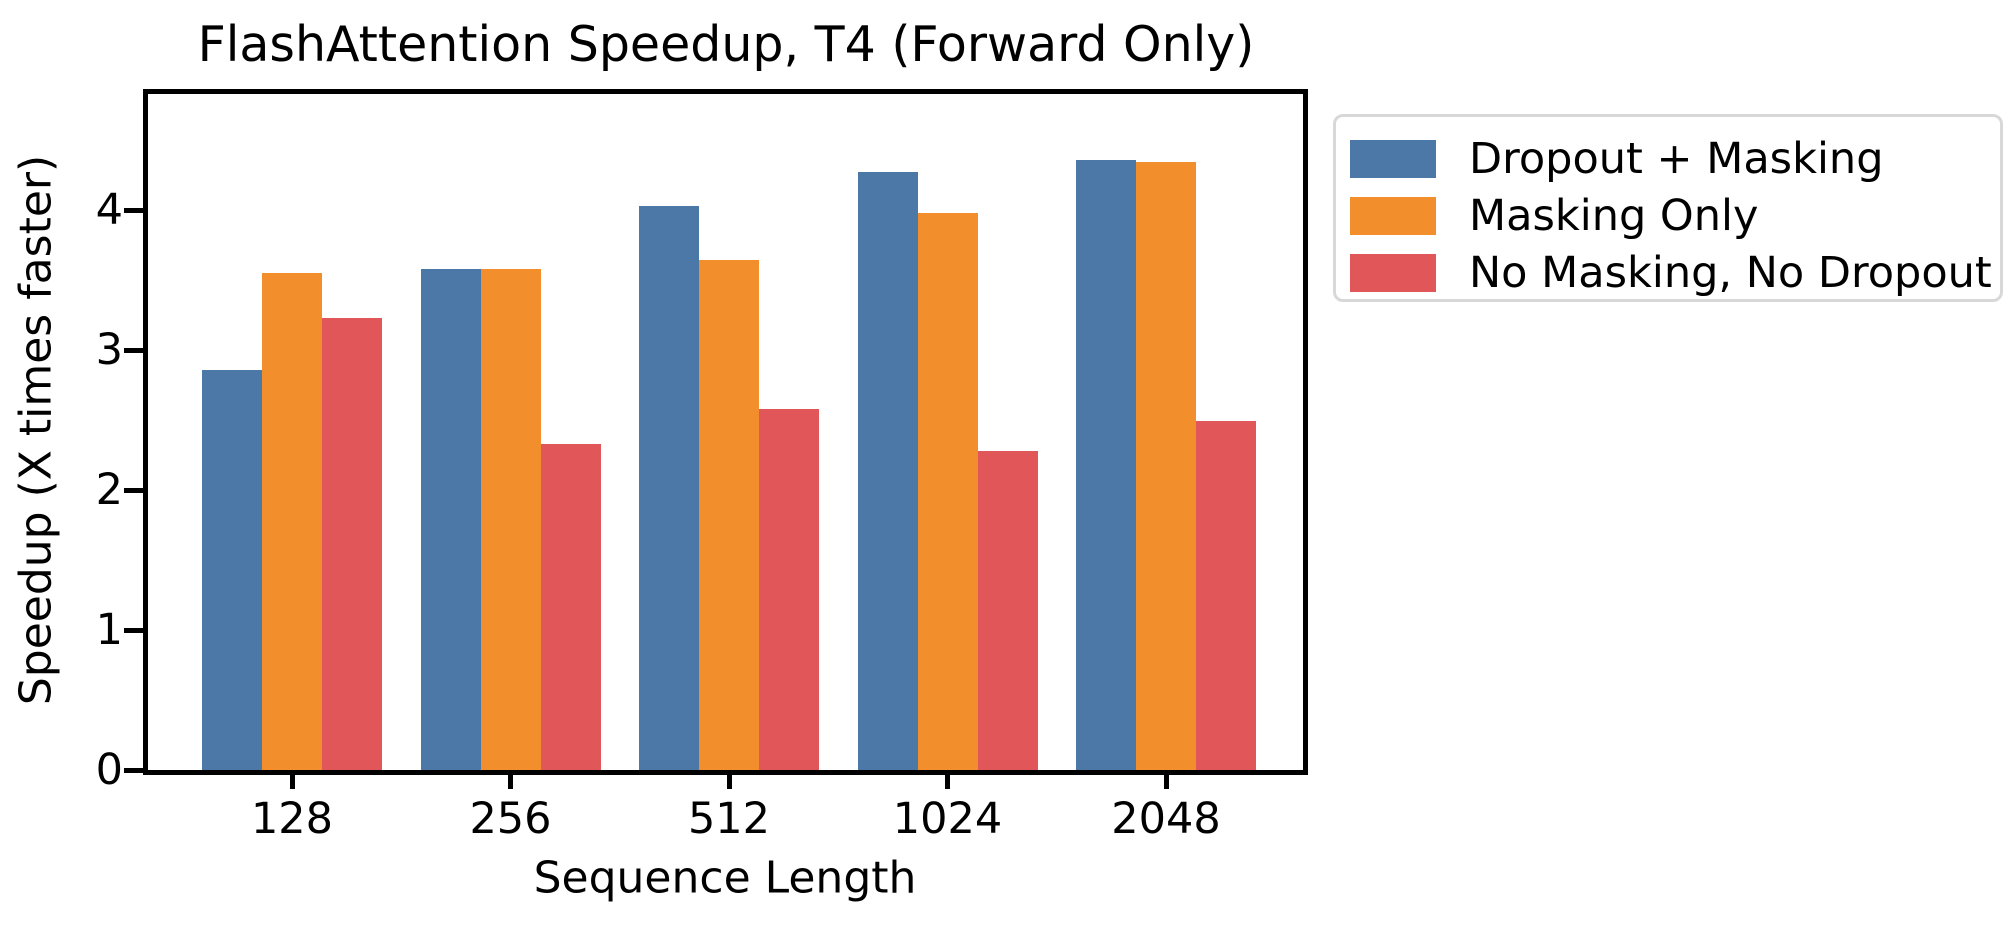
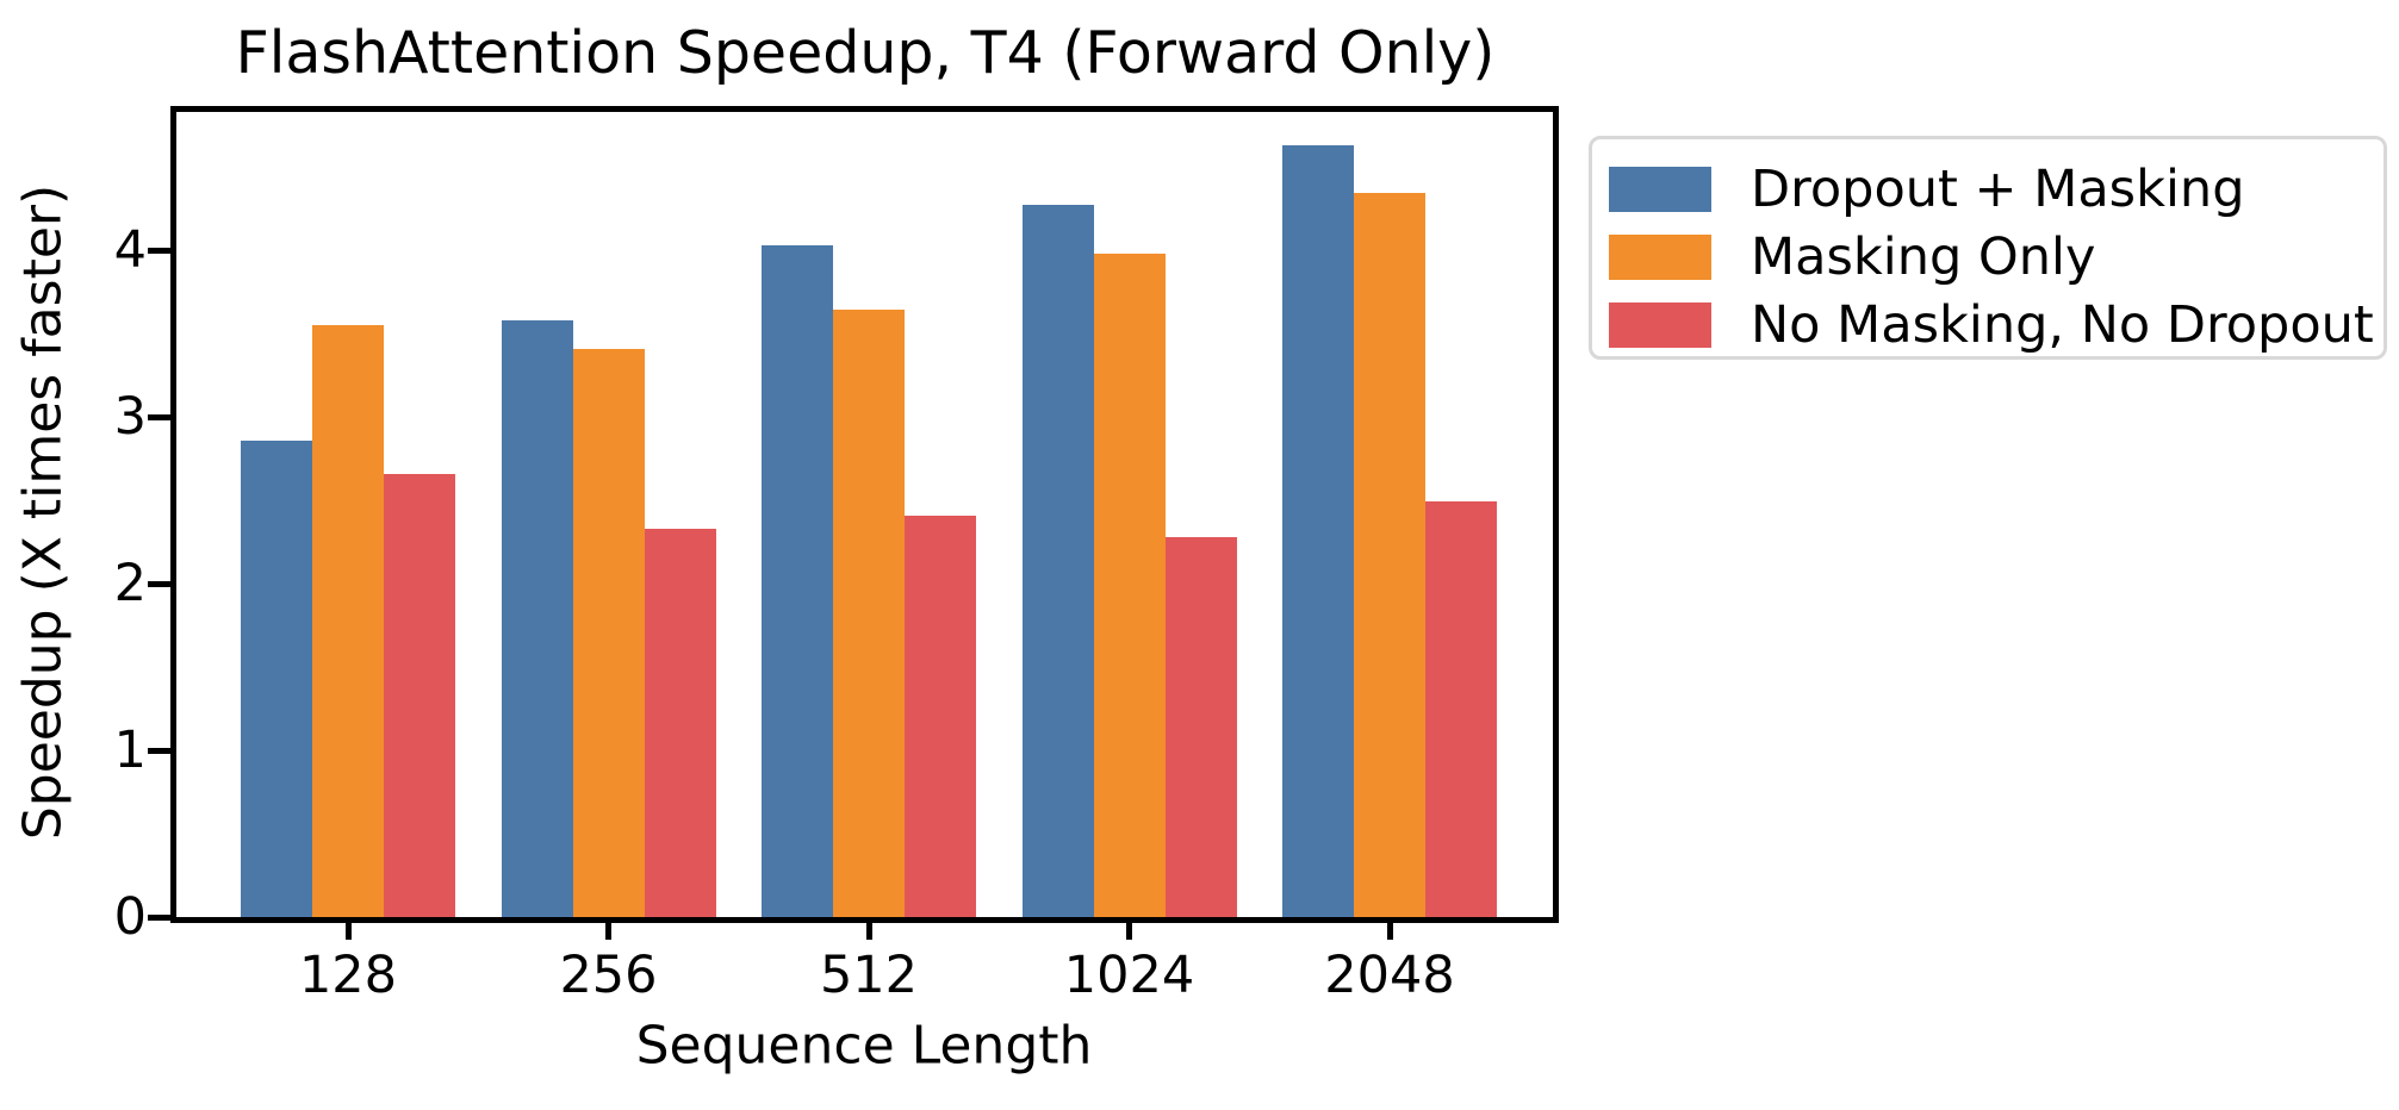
No Masking, No Dropout/128: 3.23 -> 2.66
Masking Only/256: 3.58 -> 3.41
No Masking, No Dropout/512: 2.58 -> 2.41
Dropout + Masking/2048: 4.36 -> 4.63
